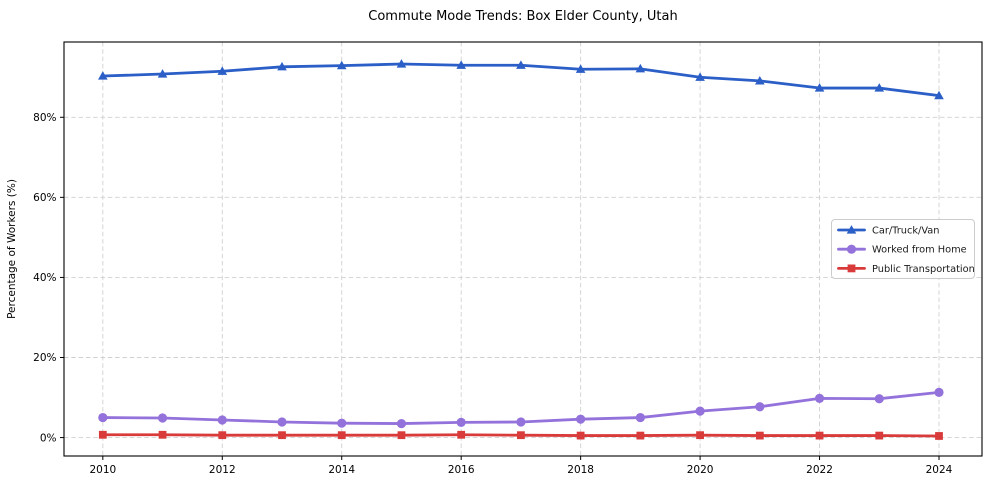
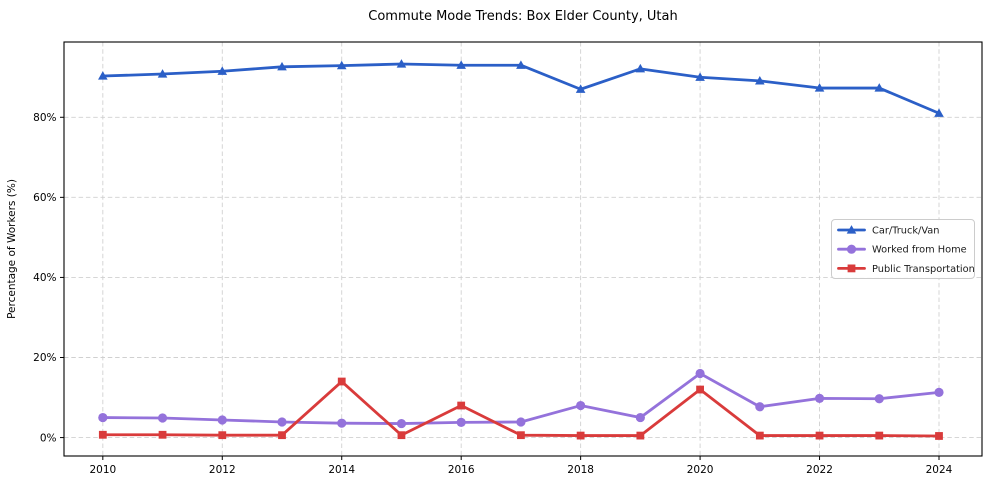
Public Transportation/2014: 1% -> 14%
Public Transportation/2016: 1% -> 8%
Car/Truck/Van/2018: 92% -> 87%
Worked from Home/2018: 5% -> 8%
Worked from Home/2020: 7% -> 16%
Public Transportation/2020: 1% -> 12%
Car/Truck/Van/2024: 85% -> 81%
